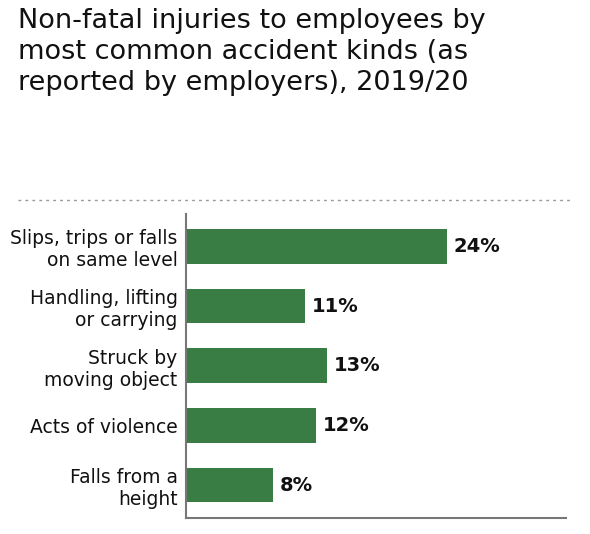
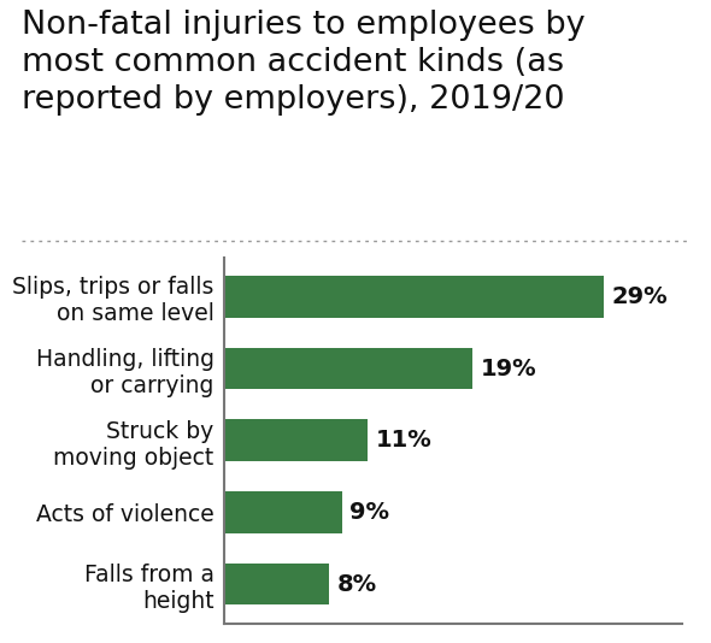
Slips, trips or falls on same level: 24% -> 29%
Handling, lifting or carrying: 11% -> 19%
Struck by moving object: 13% -> 11%
Acts of violence: 12% -> 9%
